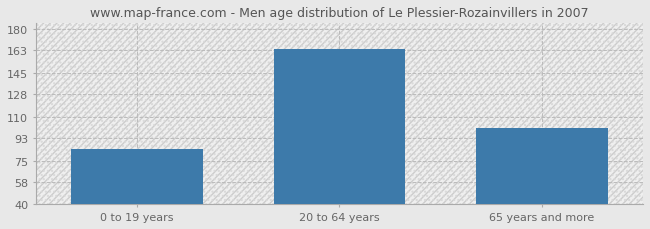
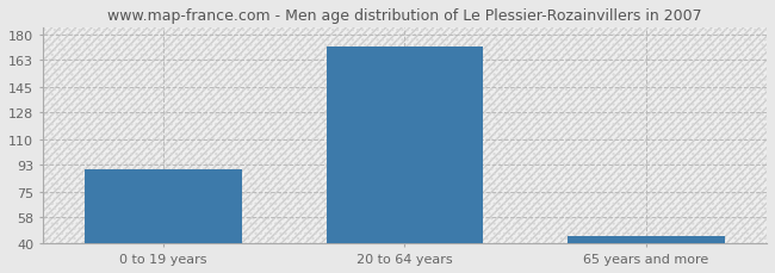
0 to 19 years: 84 -> 90
20 to 64 years: 164 -> 172
65 years and more: 101 -> 45
